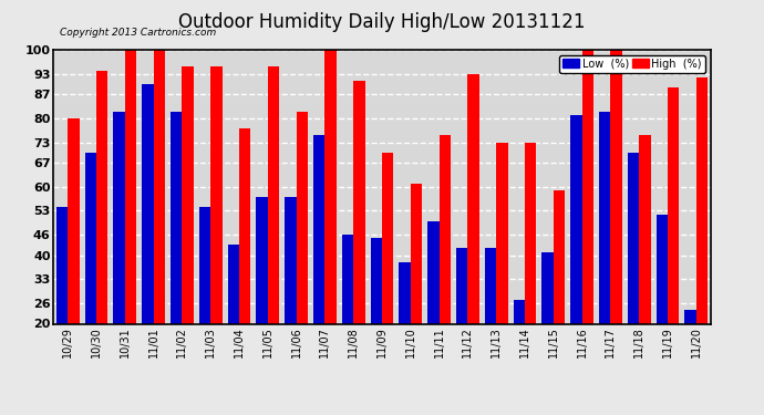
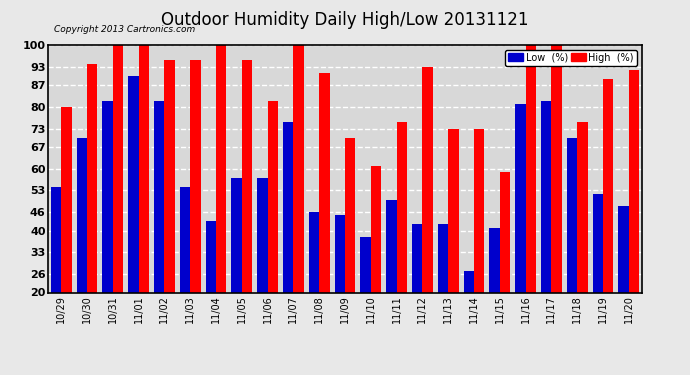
High (%)/11/04: 77 -> 100
Low (%)/11/20: 24 -> 48
